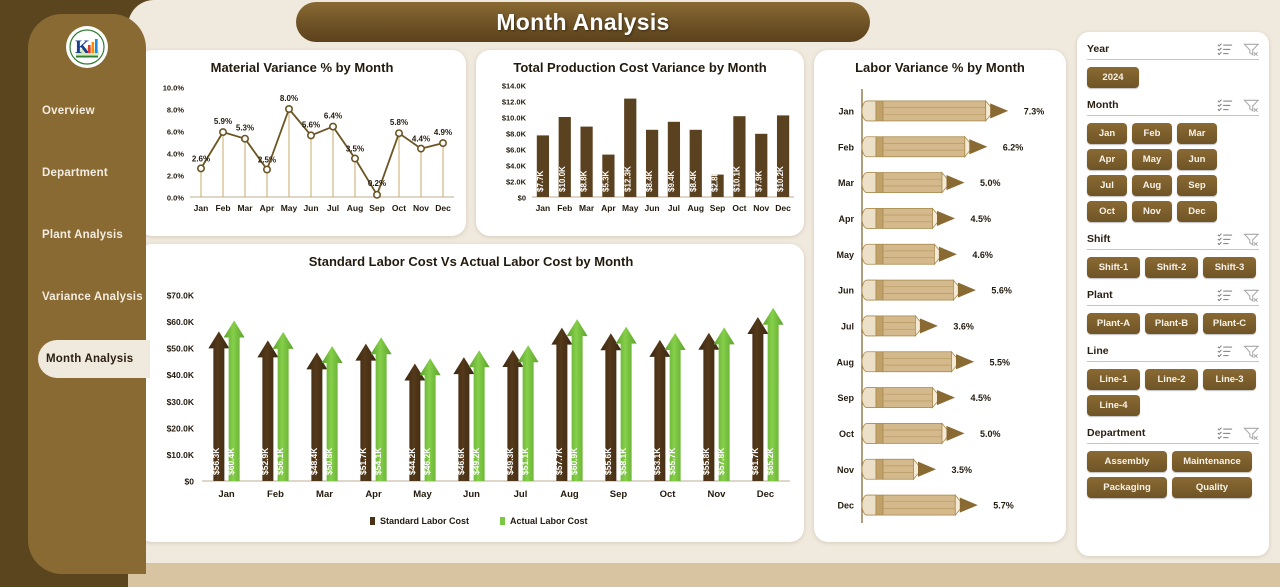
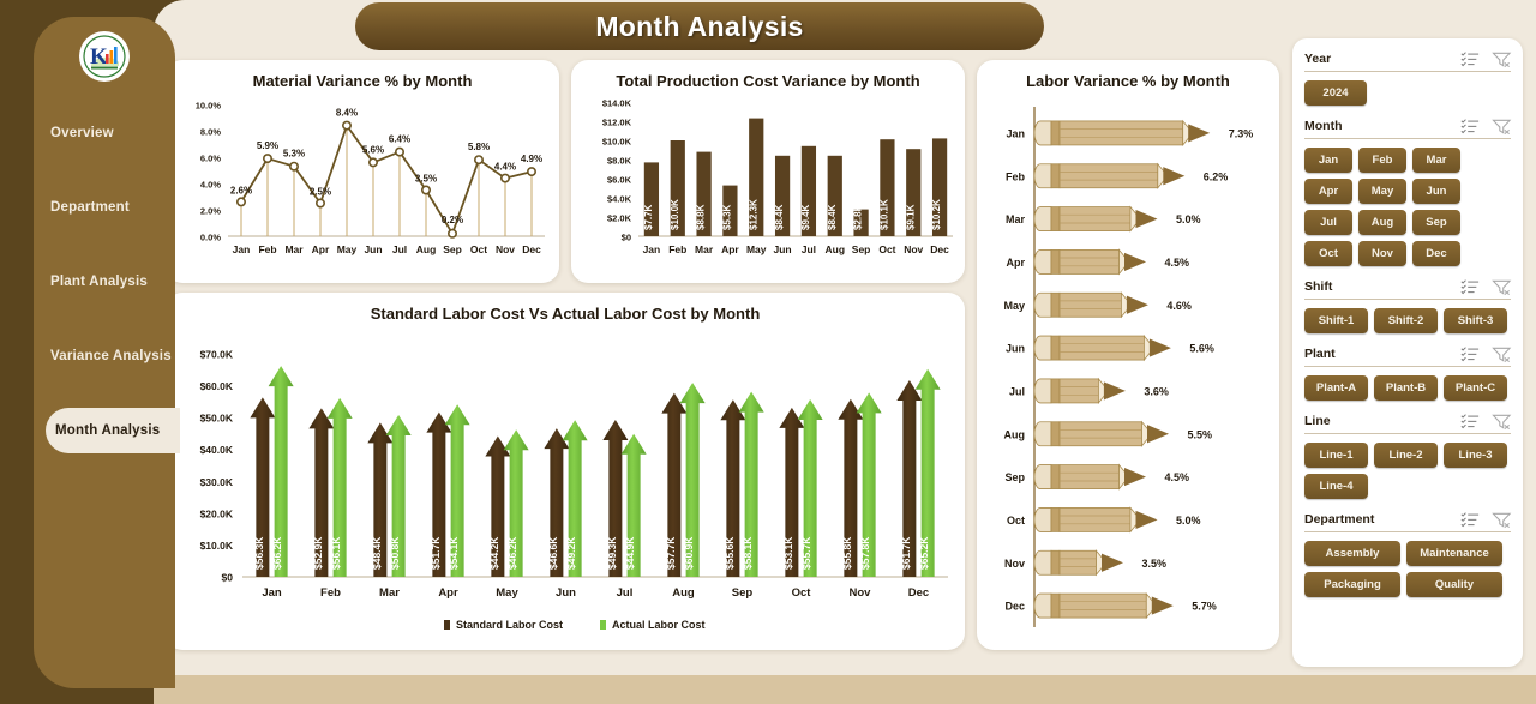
Material Variance % by Month/May: 8.0% -> 8.4%
Total Production Cost Variance by Month/Nov: $7.9K -> $9.1K
Standard Labor Cost Vs Actual Labor Cost by Month/Actual Labor Cost/Jan: $60.4K -> $66.2K
Standard Labor Cost Vs Actual Labor Cost by Month/Actual Labor Cost/Jul: $51.1K -> $44.9K
